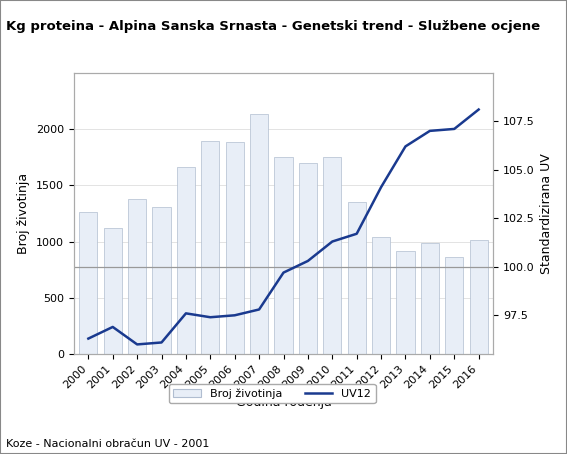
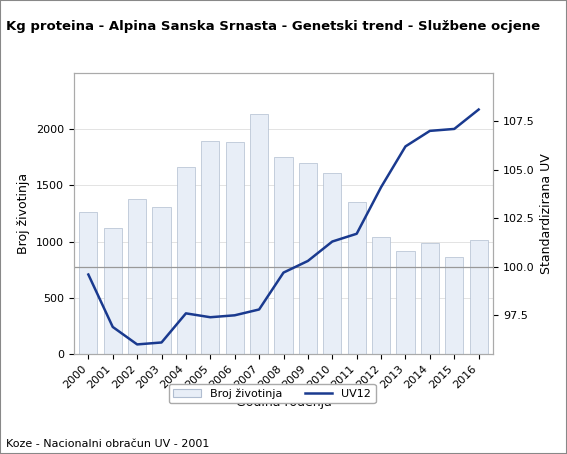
UV12/2000: 96.3 -> 99.6
Broj životinja/2010: 1750 -> 1610
